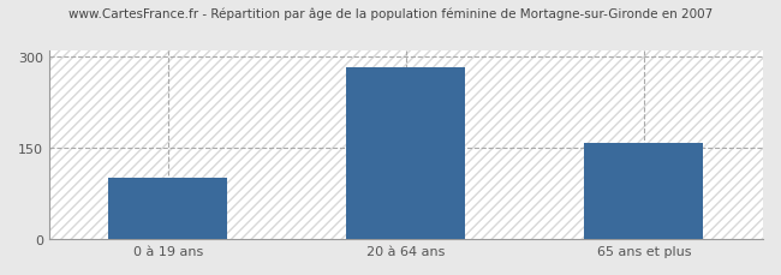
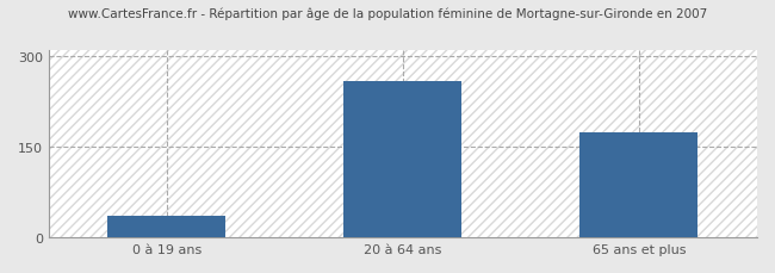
0 à 19 ans: 100 -> 36
20 à 64 ans: 281 -> 258
65 ans et plus: 157 -> 174
